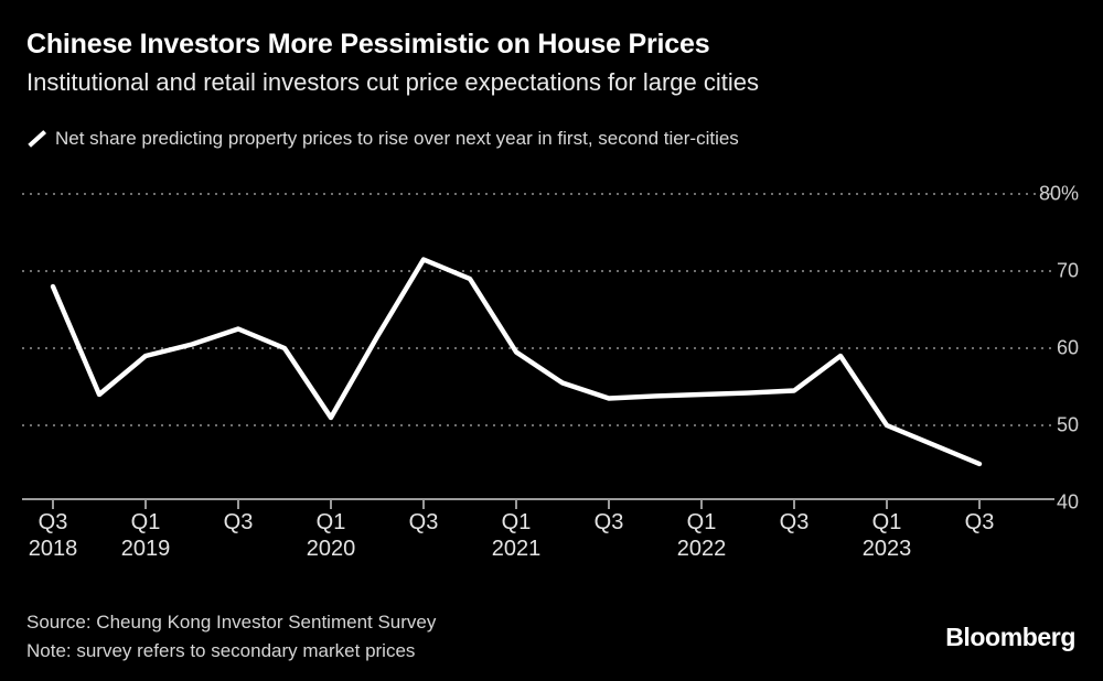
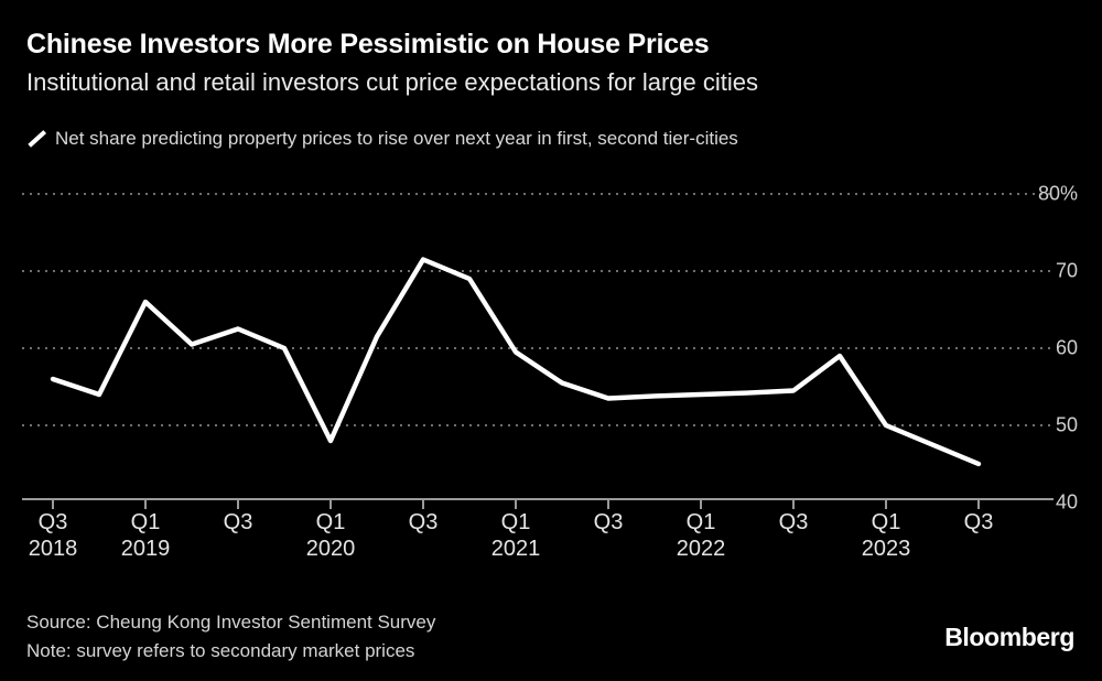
Q3 2018: 68% -> 56%
Q1 2019: 59% -> 66%
Q1 2020: 51% -> 48%
